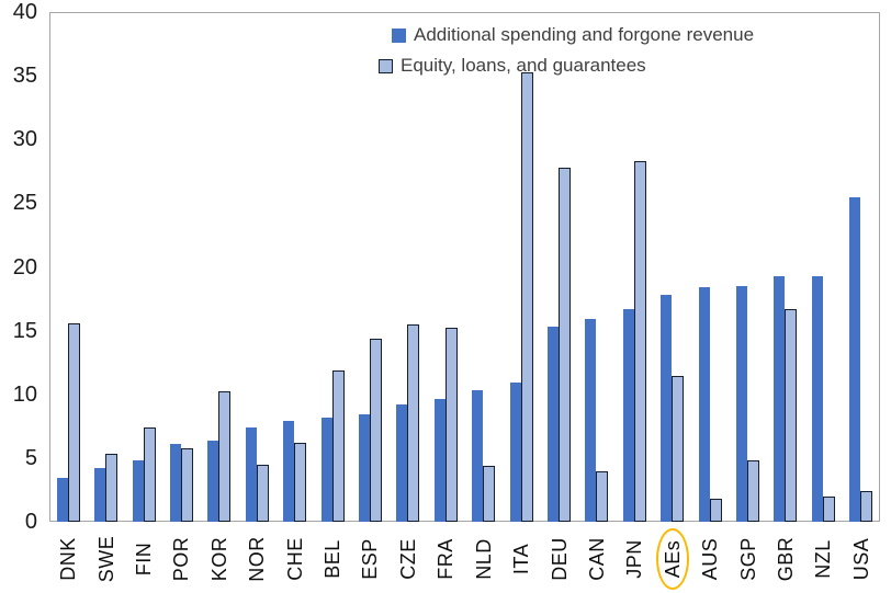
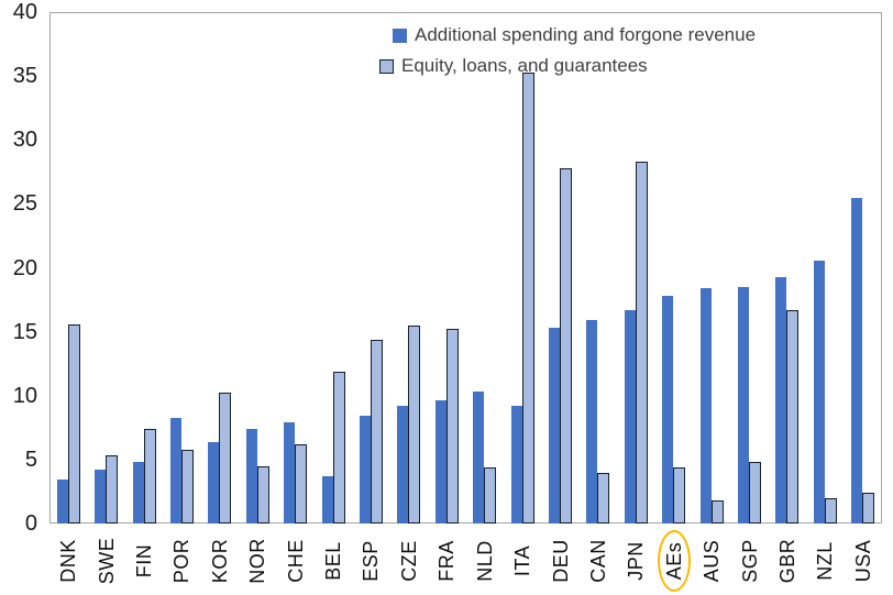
Additional spending and forgone revenue/POR: 6.1 -> 8.3
Additional spending and forgone revenue/BEL: 8.2 -> 3.7
Additional spending and forgone revenue/ITA: 10.9 -> 9.2
Equity, loans, and guarantees/AEs: 11.4 -> 4.4
Additional spending and forgone revenue/NZL: 19.3 -> 20.6
